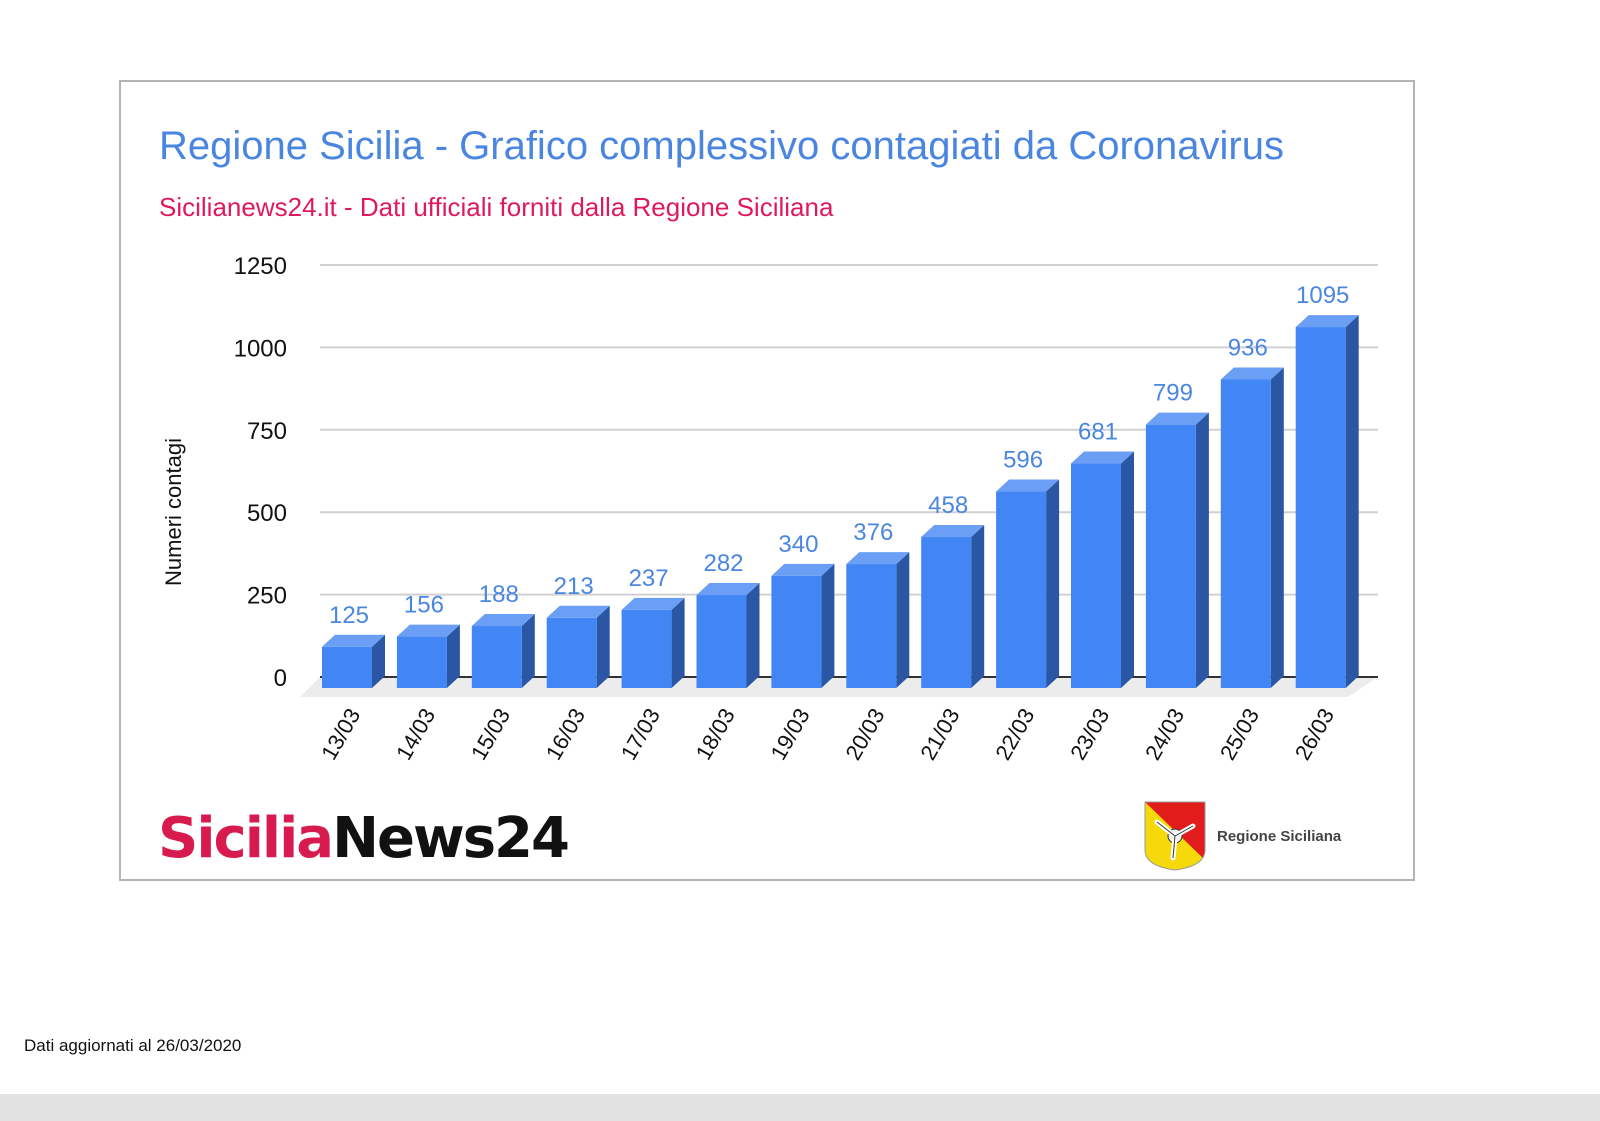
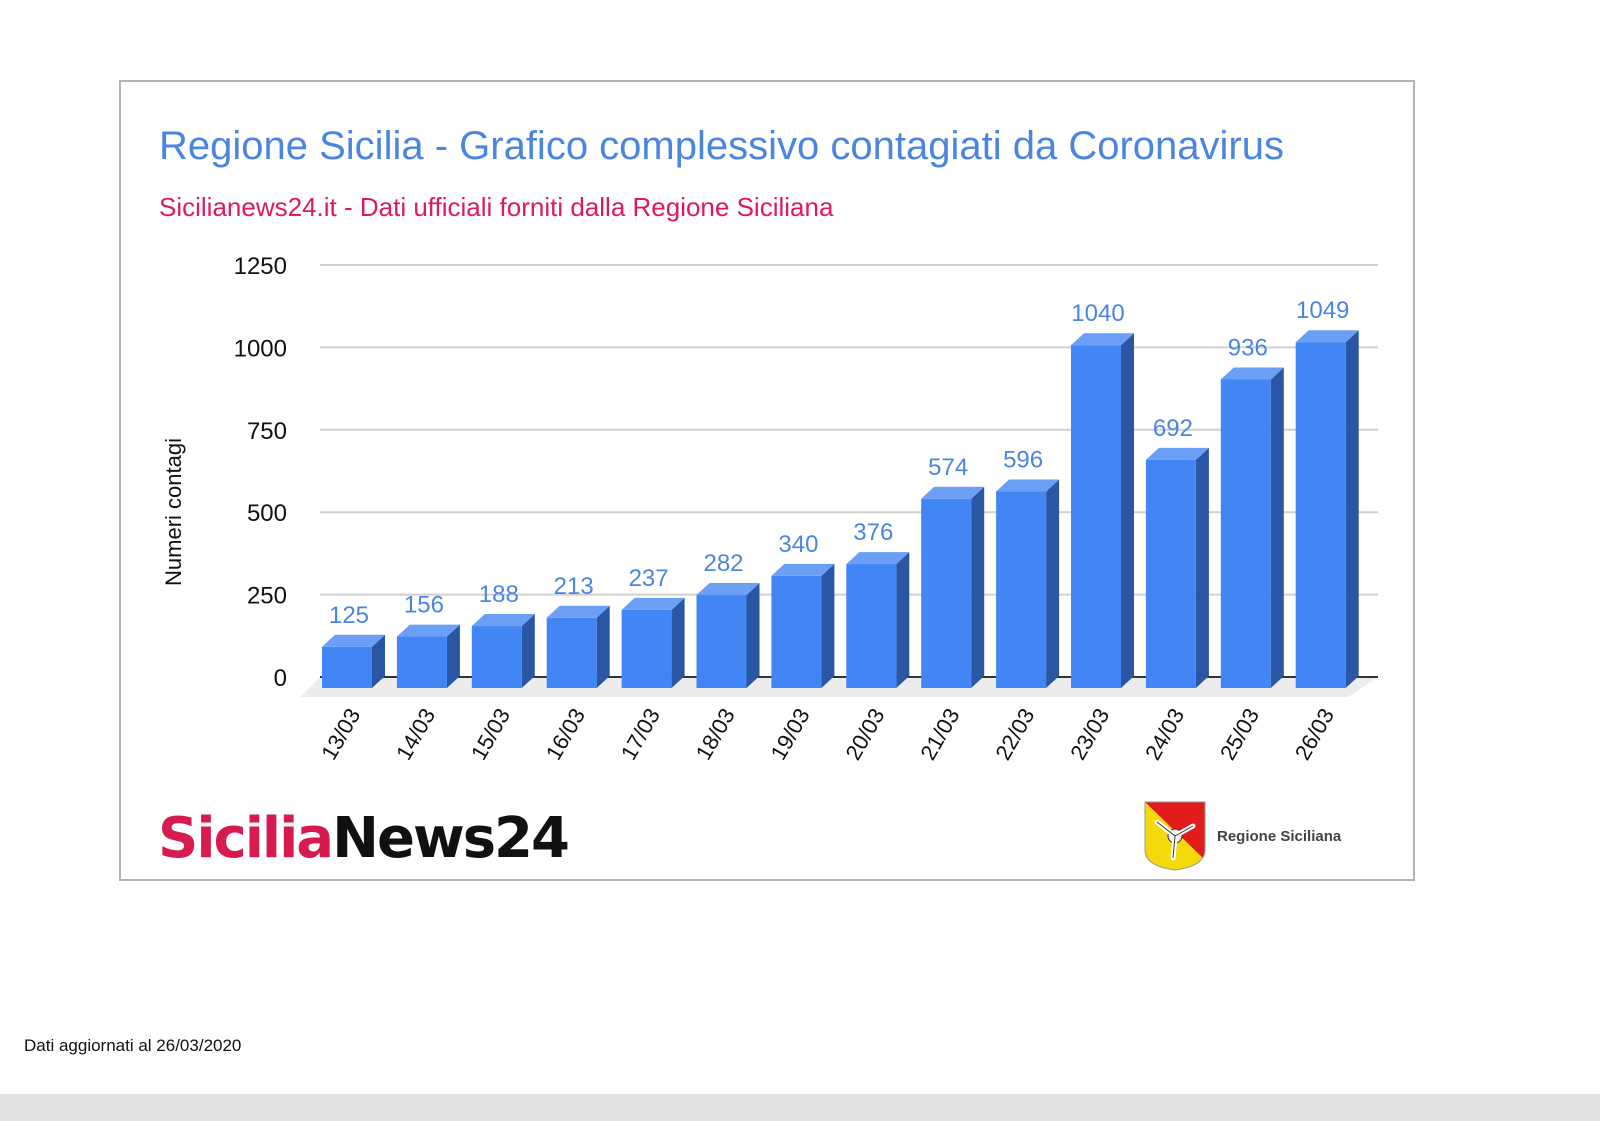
21/03: 458 -> 574
23/03: 681 -> 1040
24/03: 799 -> 692
26/03: 1095 -> 1049
